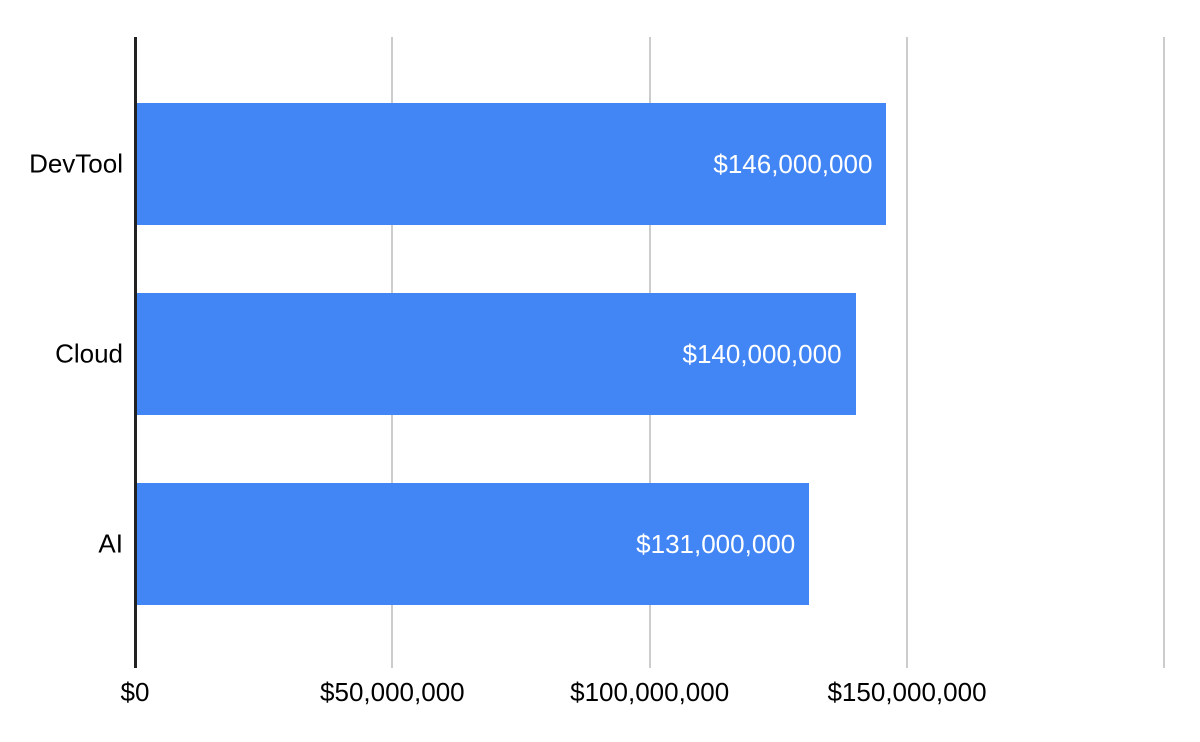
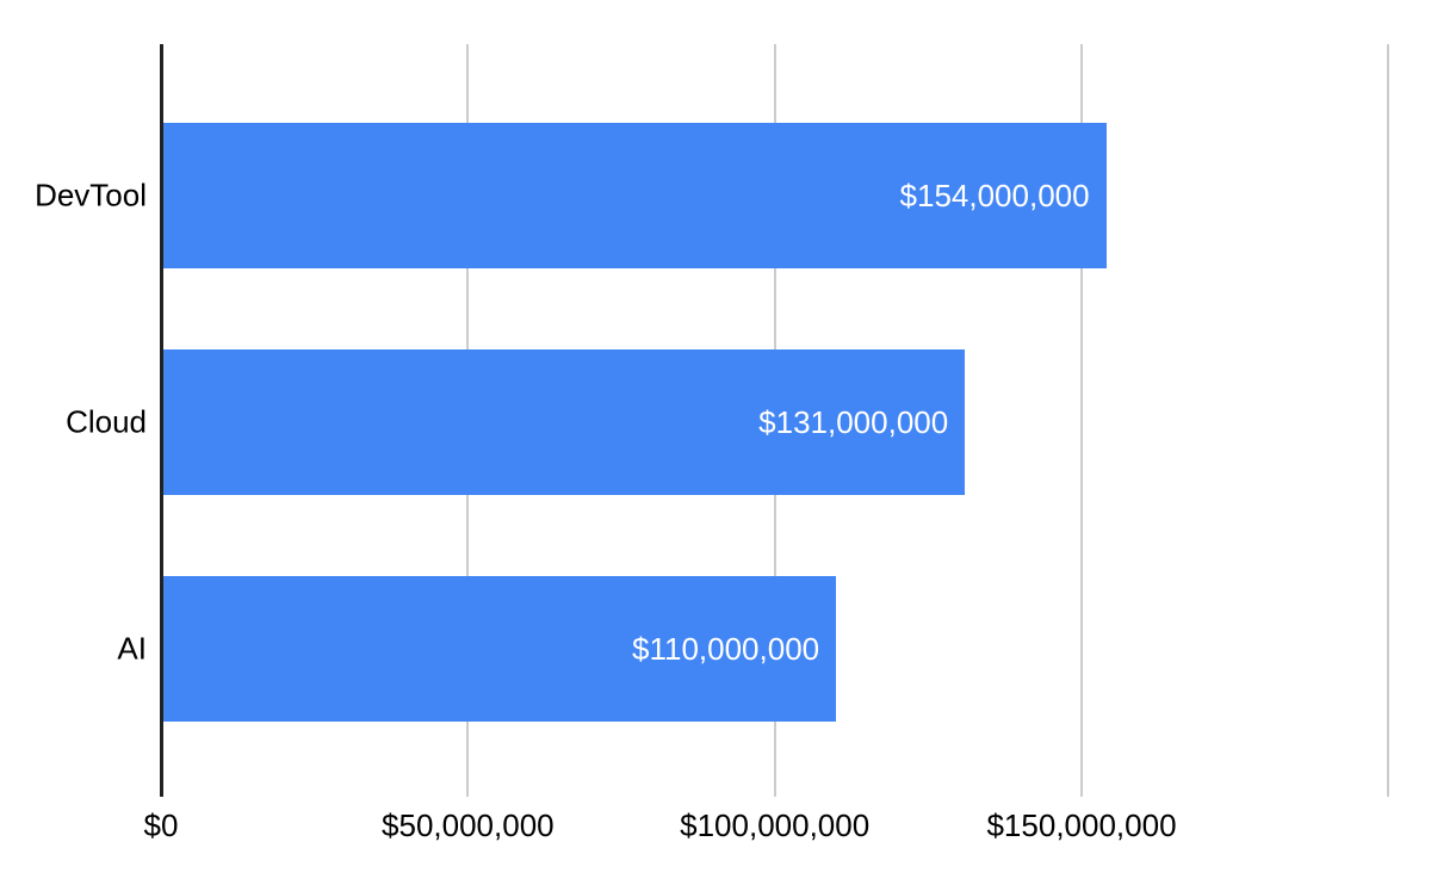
DevTool: $146,000,000 -> $154,000,000
Cloud: $140,000,000 -> $131,000,000
AI: $131,000,000 -> $110,000,000
